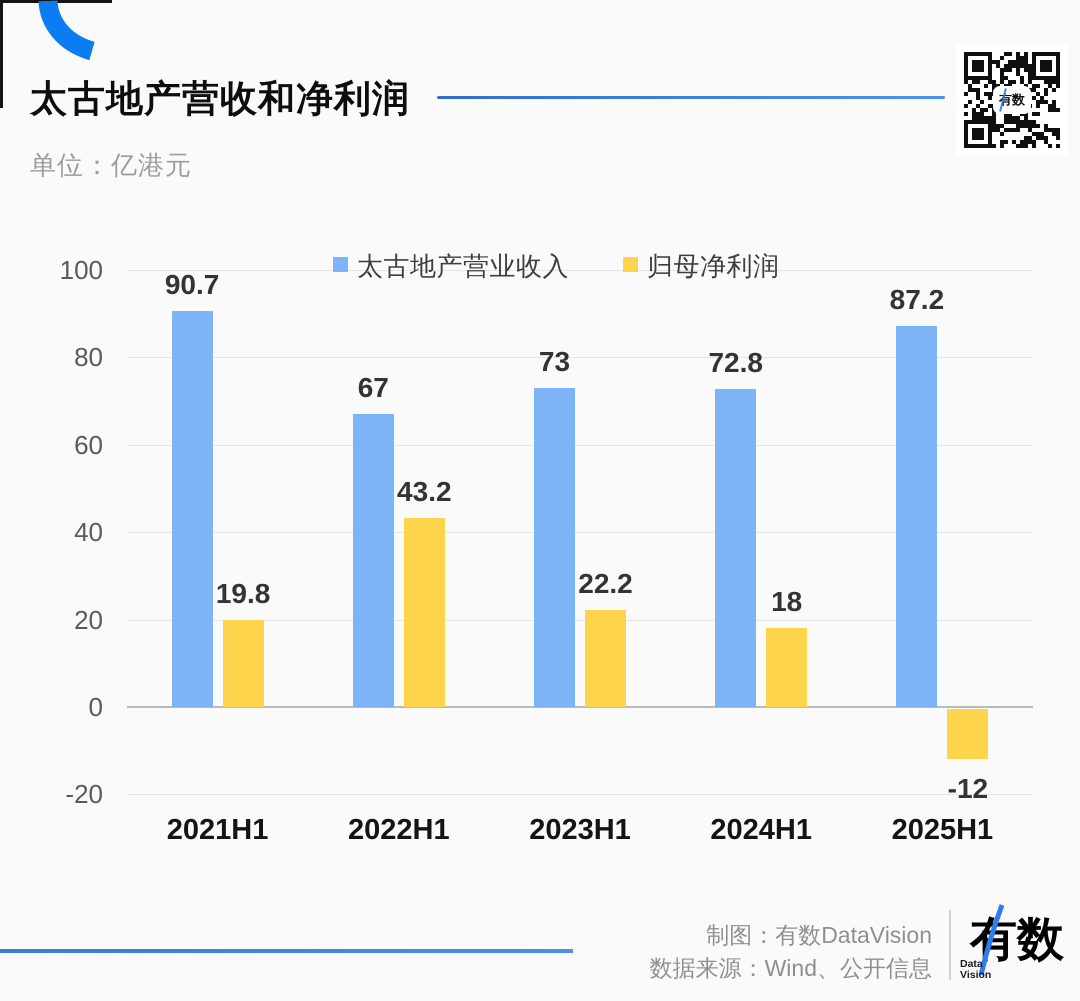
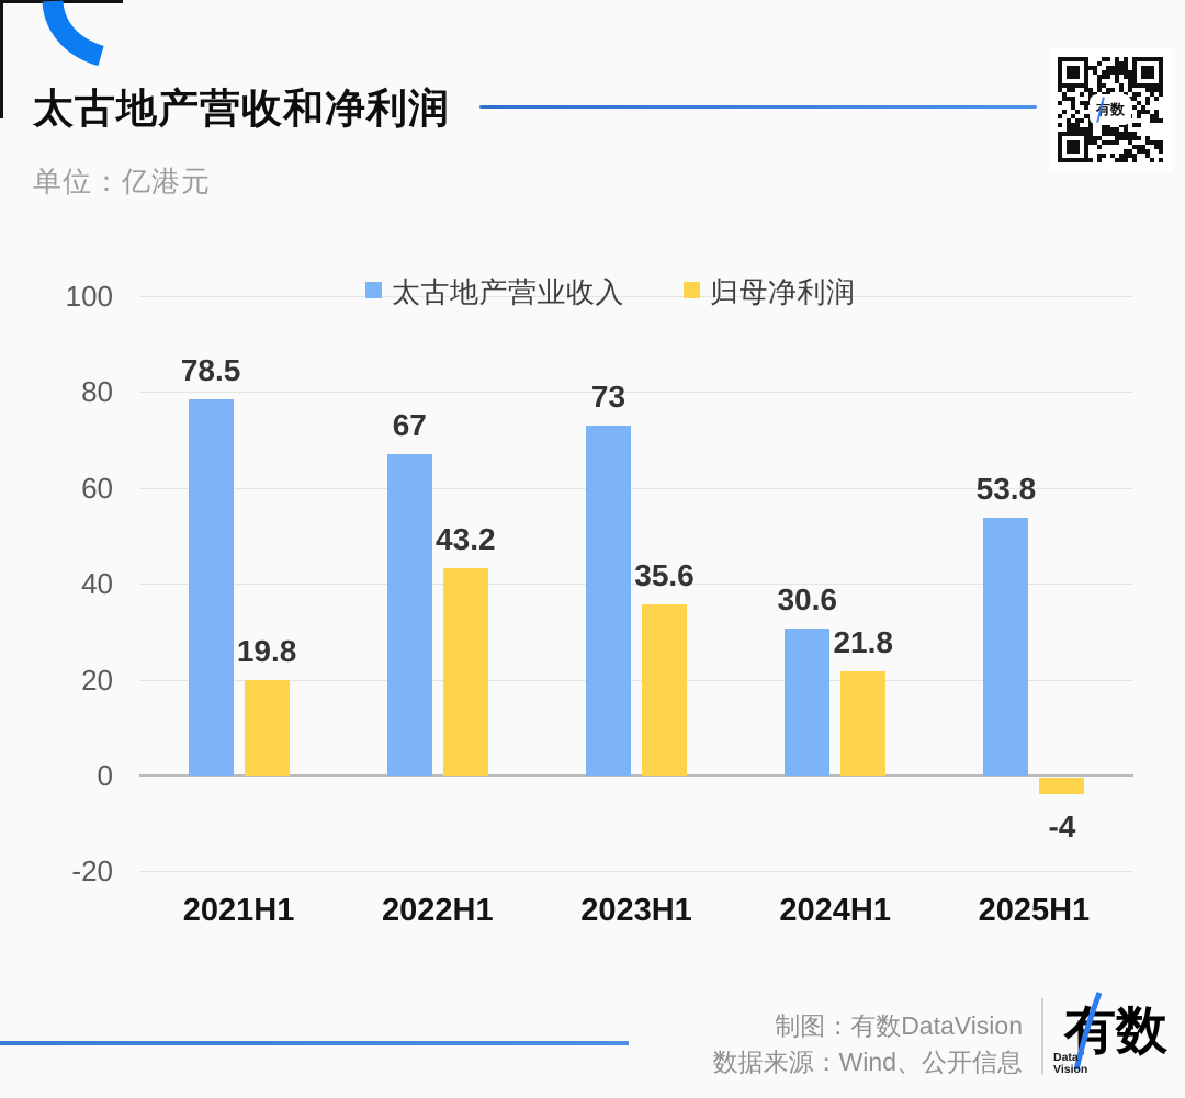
太古地产营业收入/2021H1: 90.7 -> 78.5
归母净利润/2023H1: 22.2 -> 35.6
太古地产营业收入/2024H1: 72.8 -> 30.6
归母净利润/2024H1: 18 -> 21.8
太古地产营业收入/2025H1: 87.2 -> 53.8
归母净利润/2025H1: -12 -> -4
